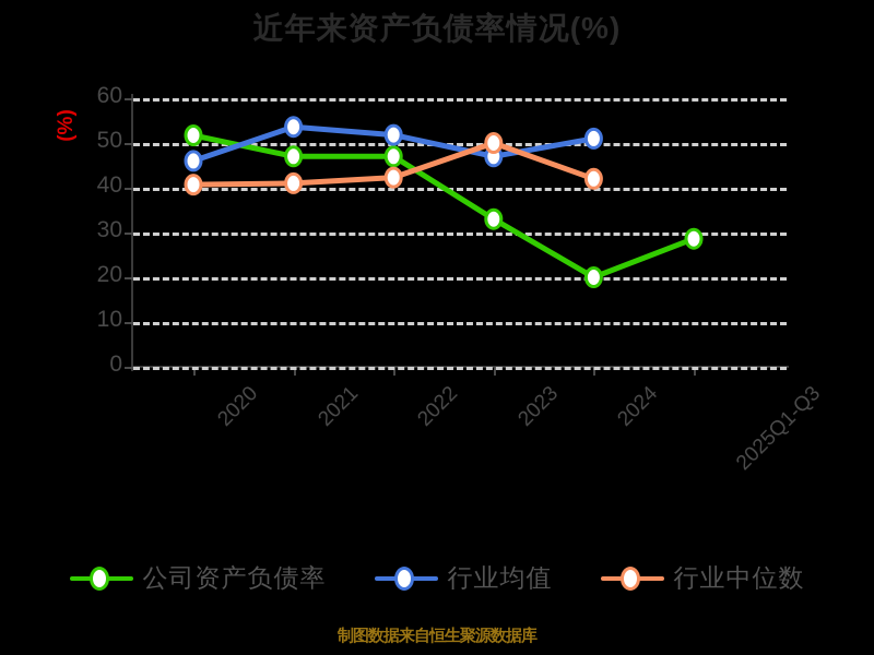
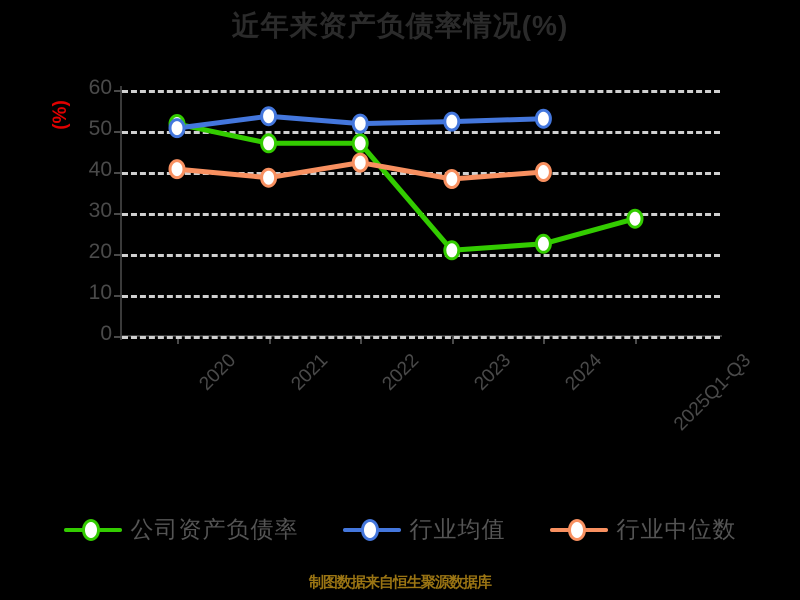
行业均值/2020: 46 -> 51
行业中位数/2021: 41 -> 39
公司资产负债率/2023: 33 -> 21
行业均值/2023: 47 -> 52
行业中位数/2023: 50 -> 38
公司资产负债率/2024: 20 -> 22
行业均值/2024: 51 -> 53
行业中位数/2024: 42 -> 40
